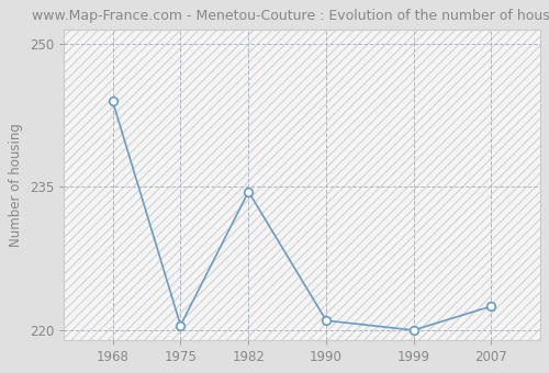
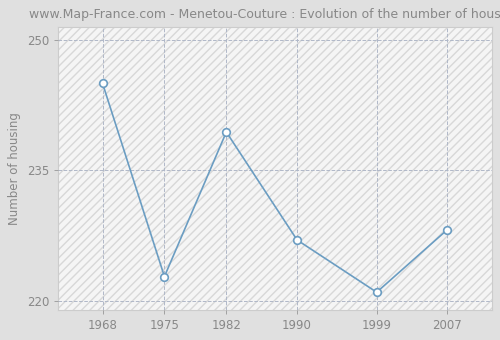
1968: 244.0 -> 245.0
1975: 220.5 -> 222.8
1982: 234.5 -> 239.4
1990: 221.0 -> 227.0
1999: 220.0 -> 221.0
2007: 222.5 -> 228.2
